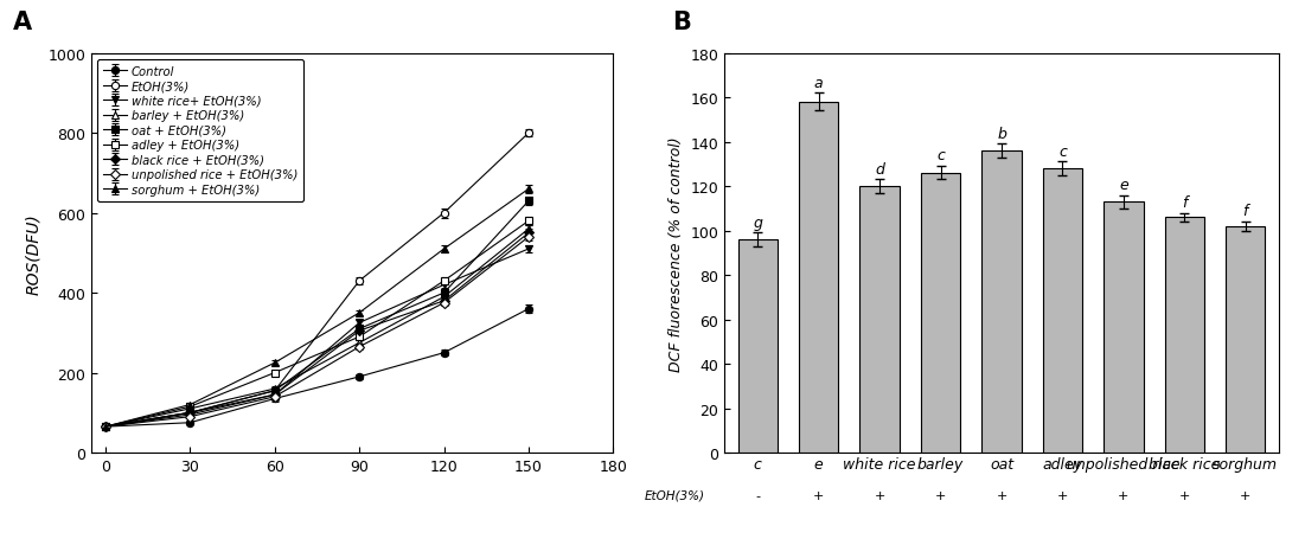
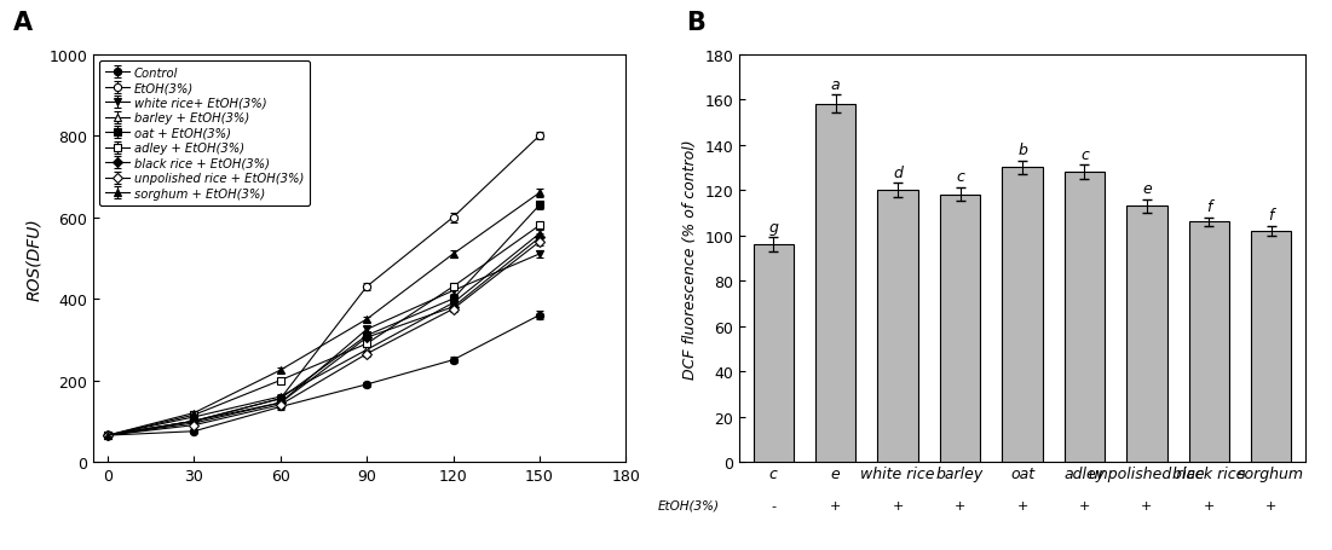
barley: 126 -> 118
oat: 136 -> 130
